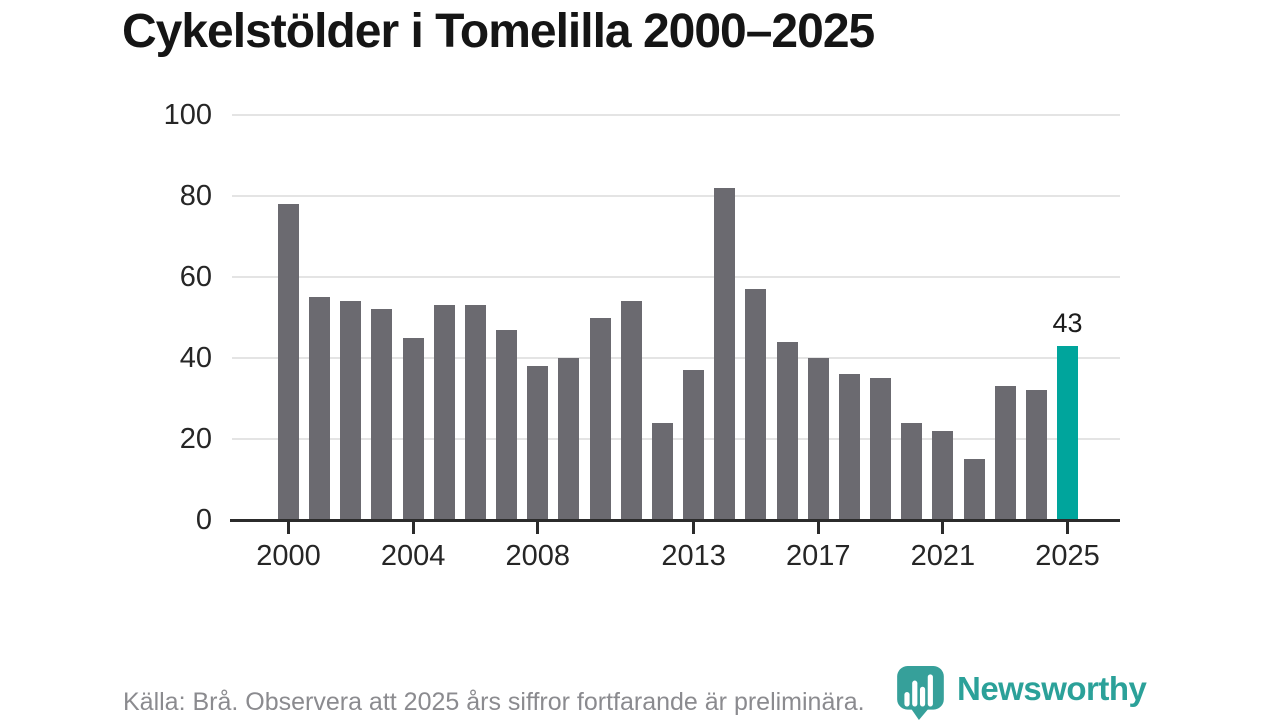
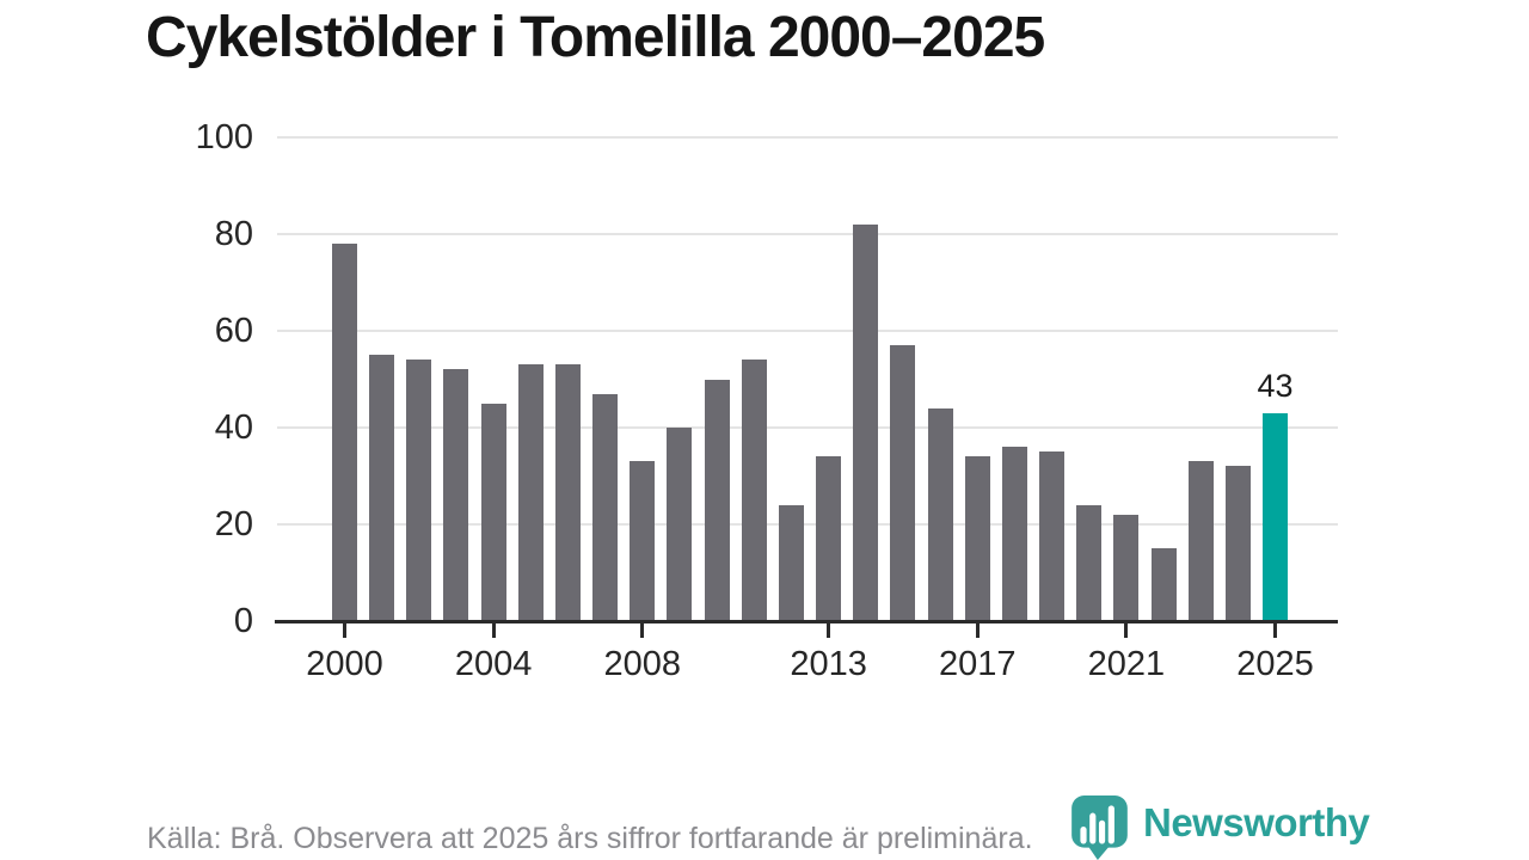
2008: 38 -> 33
2013: 37 -> 34
2017: 40 -> 34
